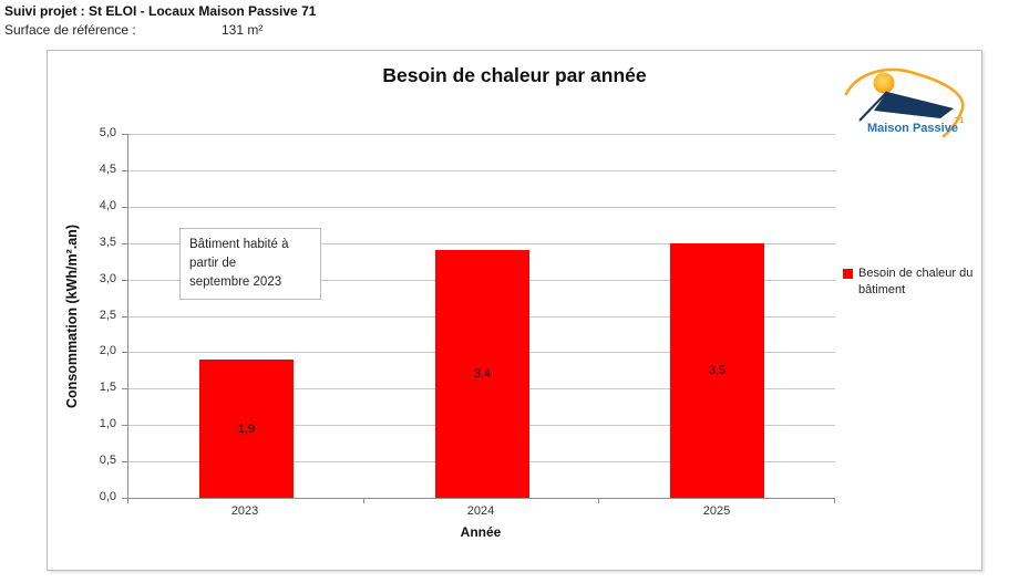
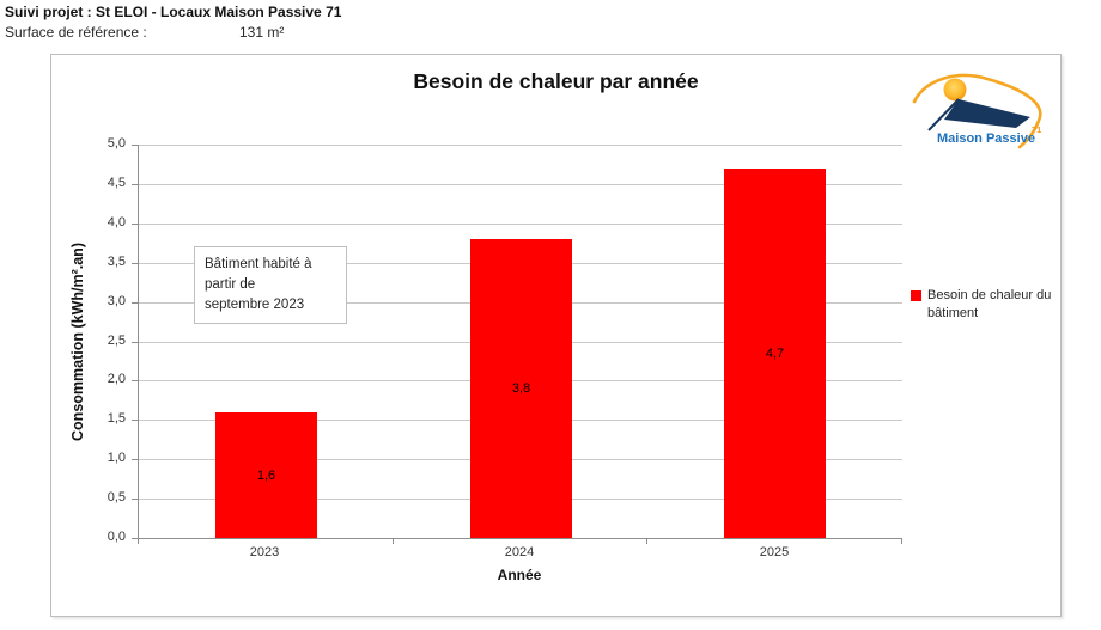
2023: 1,9 -> 1,6
2024: 3,4 -> 3,8
2025: 3,5 -> 4,7
